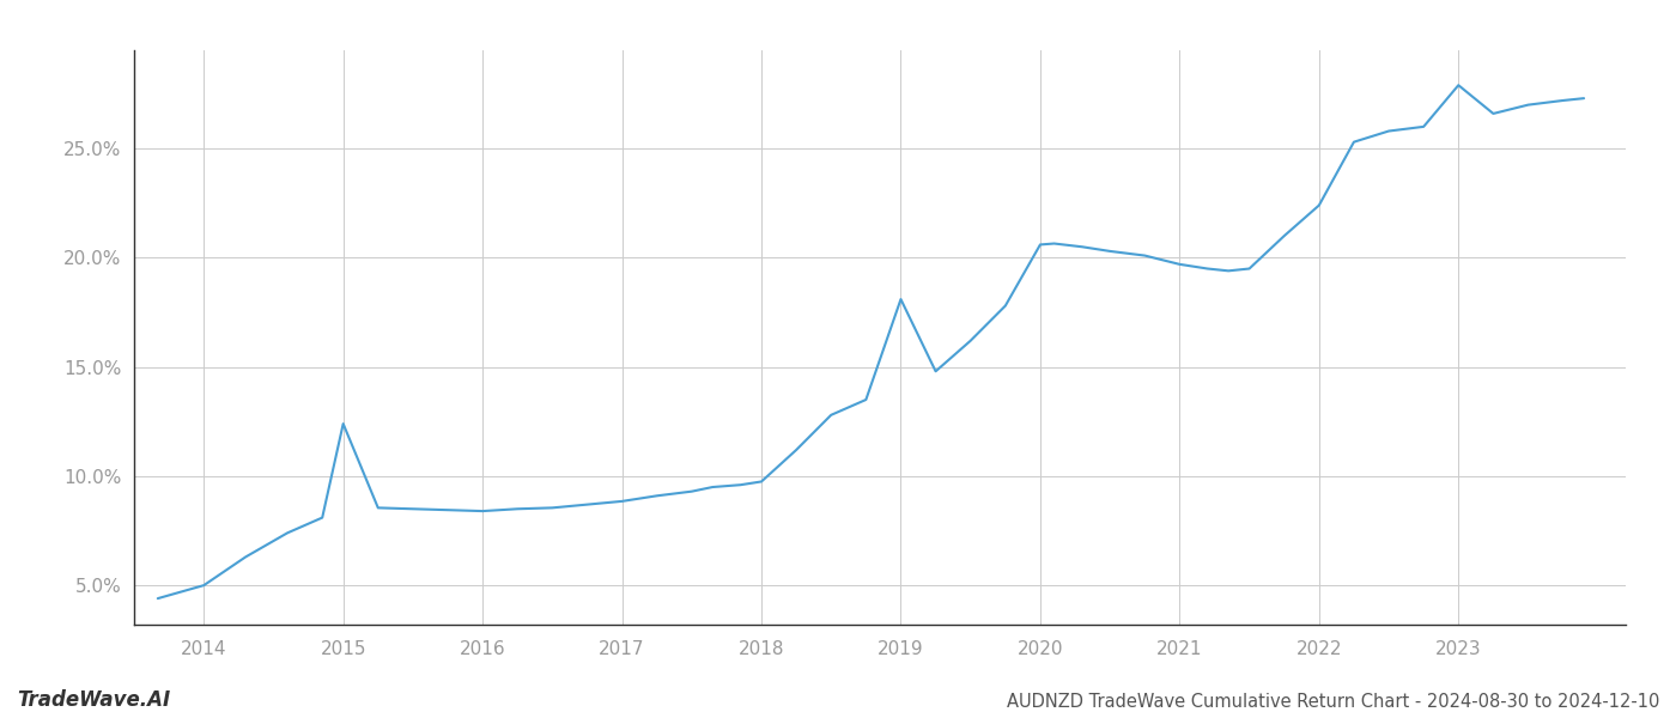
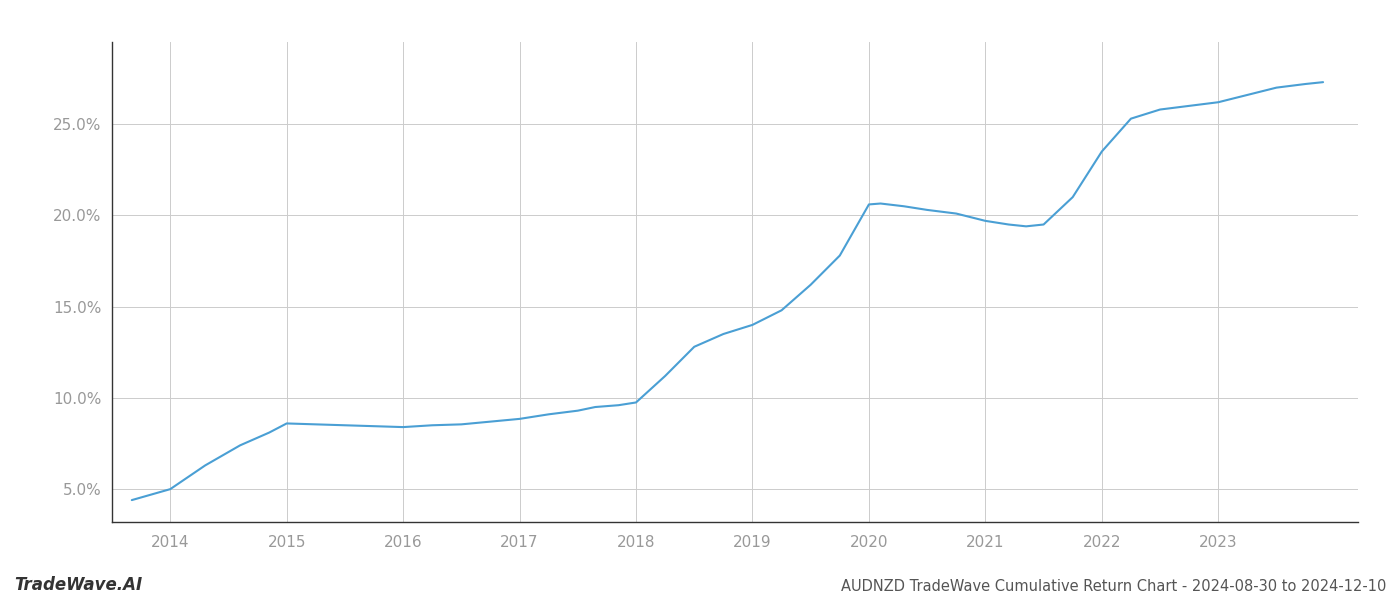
2015: 12.4% -> 8.6%
2019: 18.1% -> 14.0%
2022: 22.4% -> 23.5%
2023: 27.9% -> 26.2%
